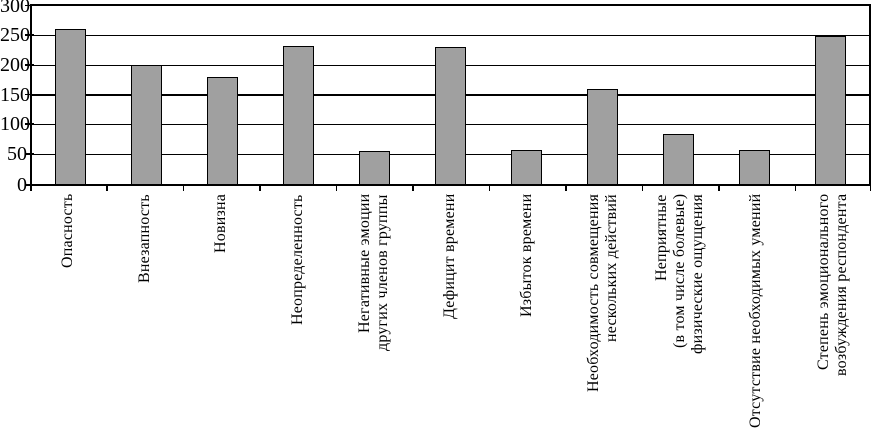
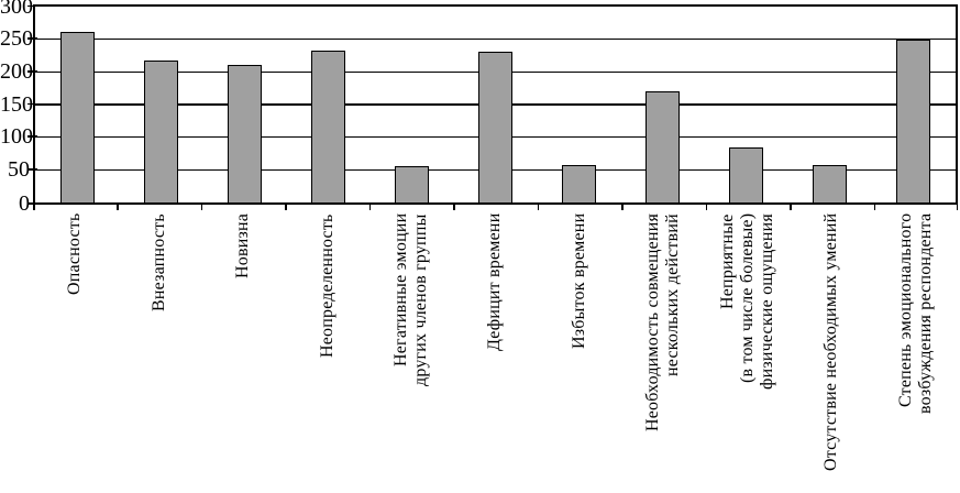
Внезапность: 200 -> 220
Новизна: 180 -> 210
Необходимость совмещения нескольких действий: 160 -> 170
